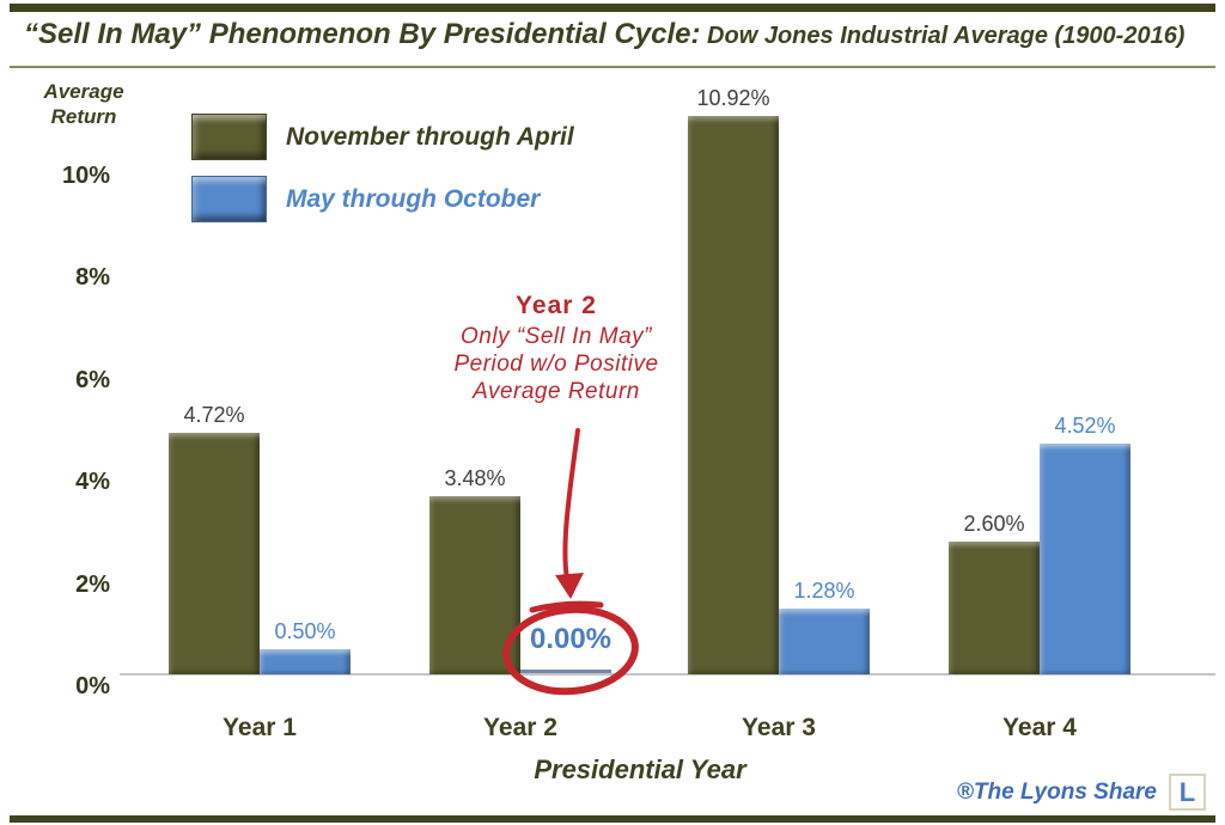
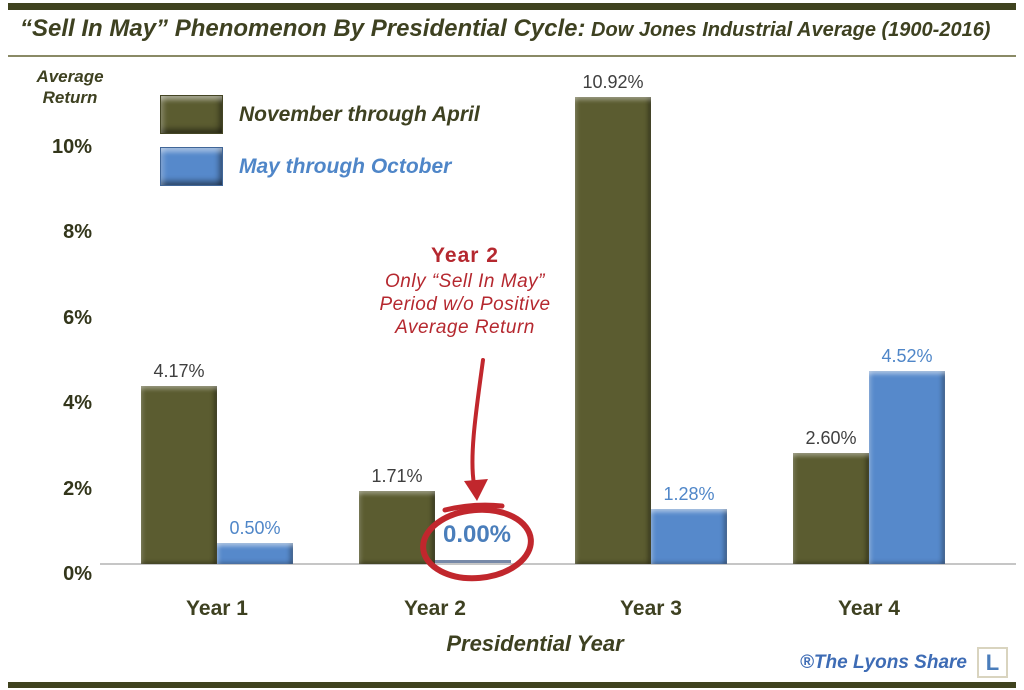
November through April/Year 1: 4.72% -> 4.17%
November through April/Year 2: 3.48% -> 1.71%
